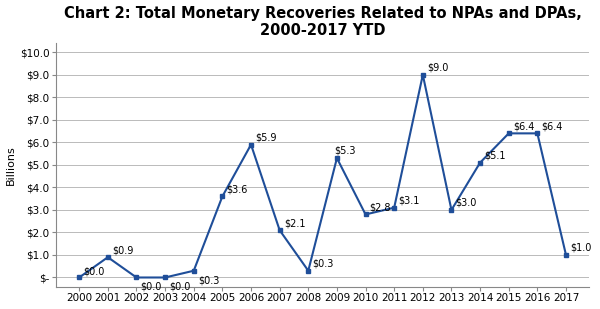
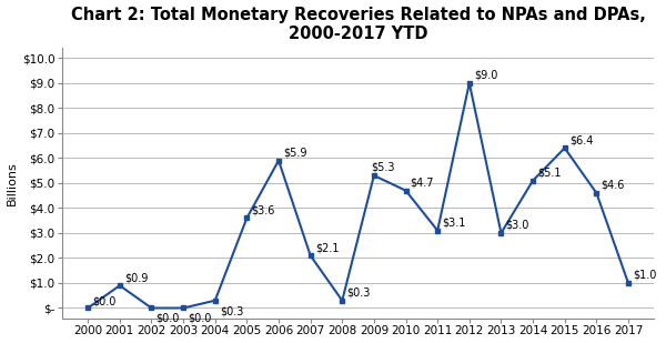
2010: $2.8 -> $4.7
2016: $6.4 -> $4.6
